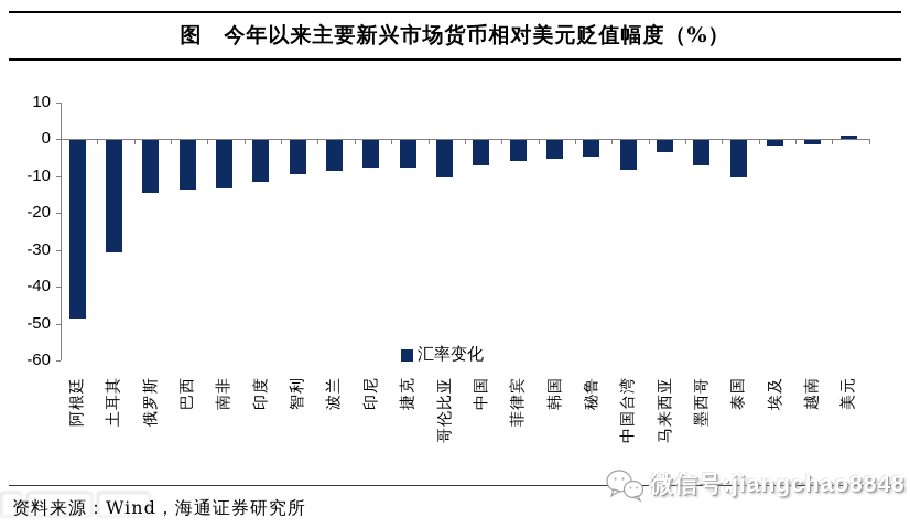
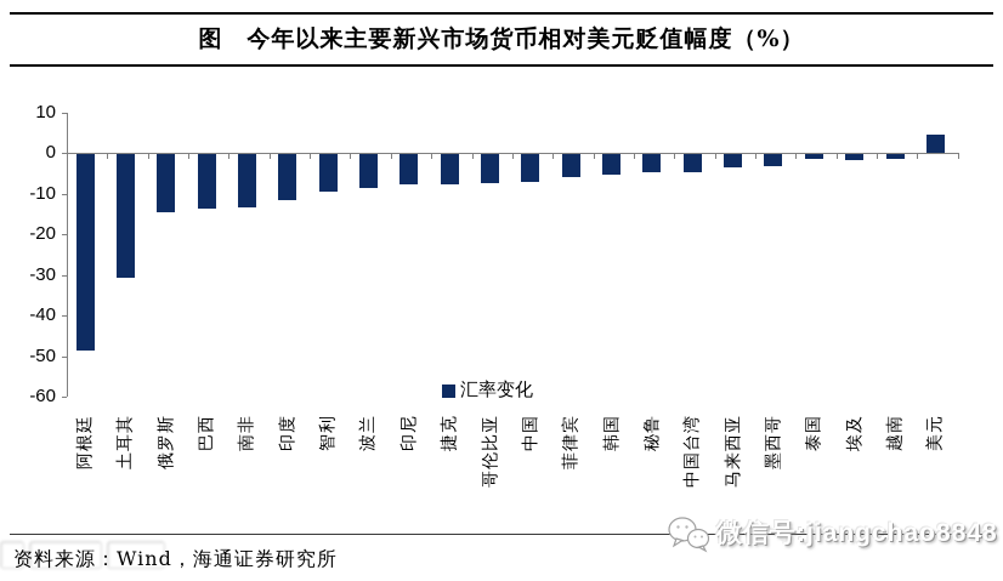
哥伦比亚: -10 -> -7
中国台湾: -8 -> -4
墨西哥: -7 -> -3
泰国: -10 -> -1
美元: 1 -> 5
